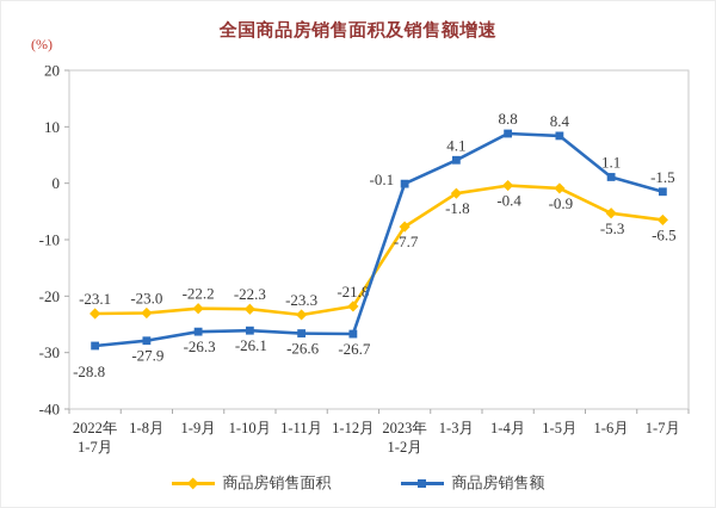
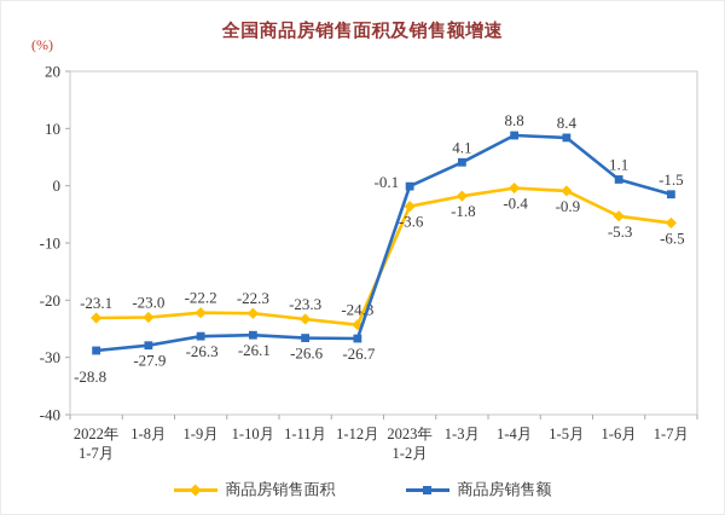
商品房销售面积/1-12月: -21.8 -> -24.3
商品房销售面积/2023年 1-2月: -7.7 -> -3.6
